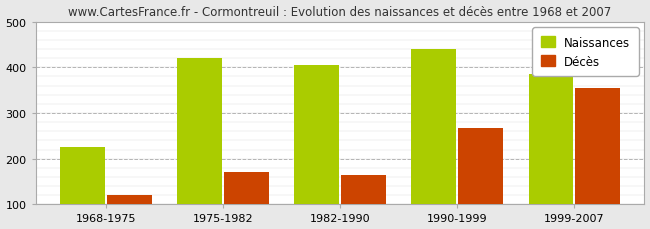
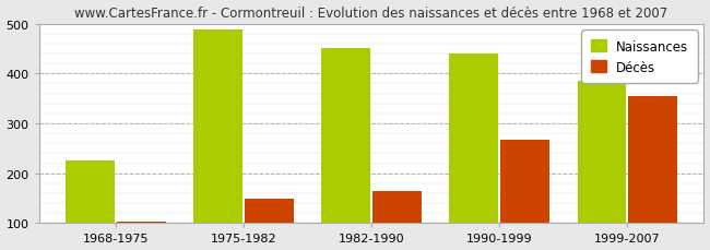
Décès/1968-1975: 120 -> 103
Naissances/1975-1982: 420 -> 487
Décès/1975-1982: 170 -> 150
Naissances/1982-1990: 405 -> 450
